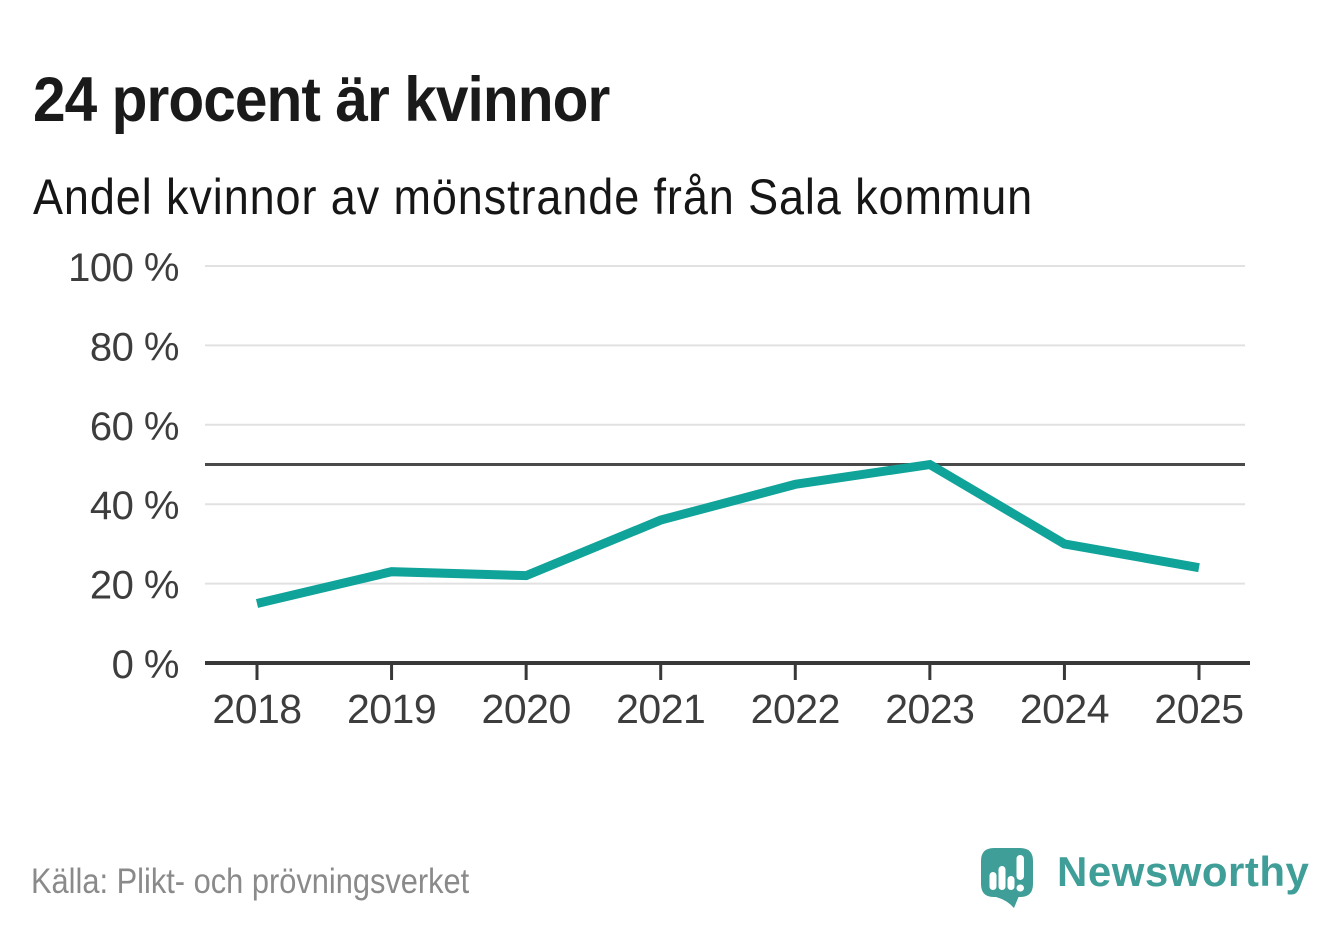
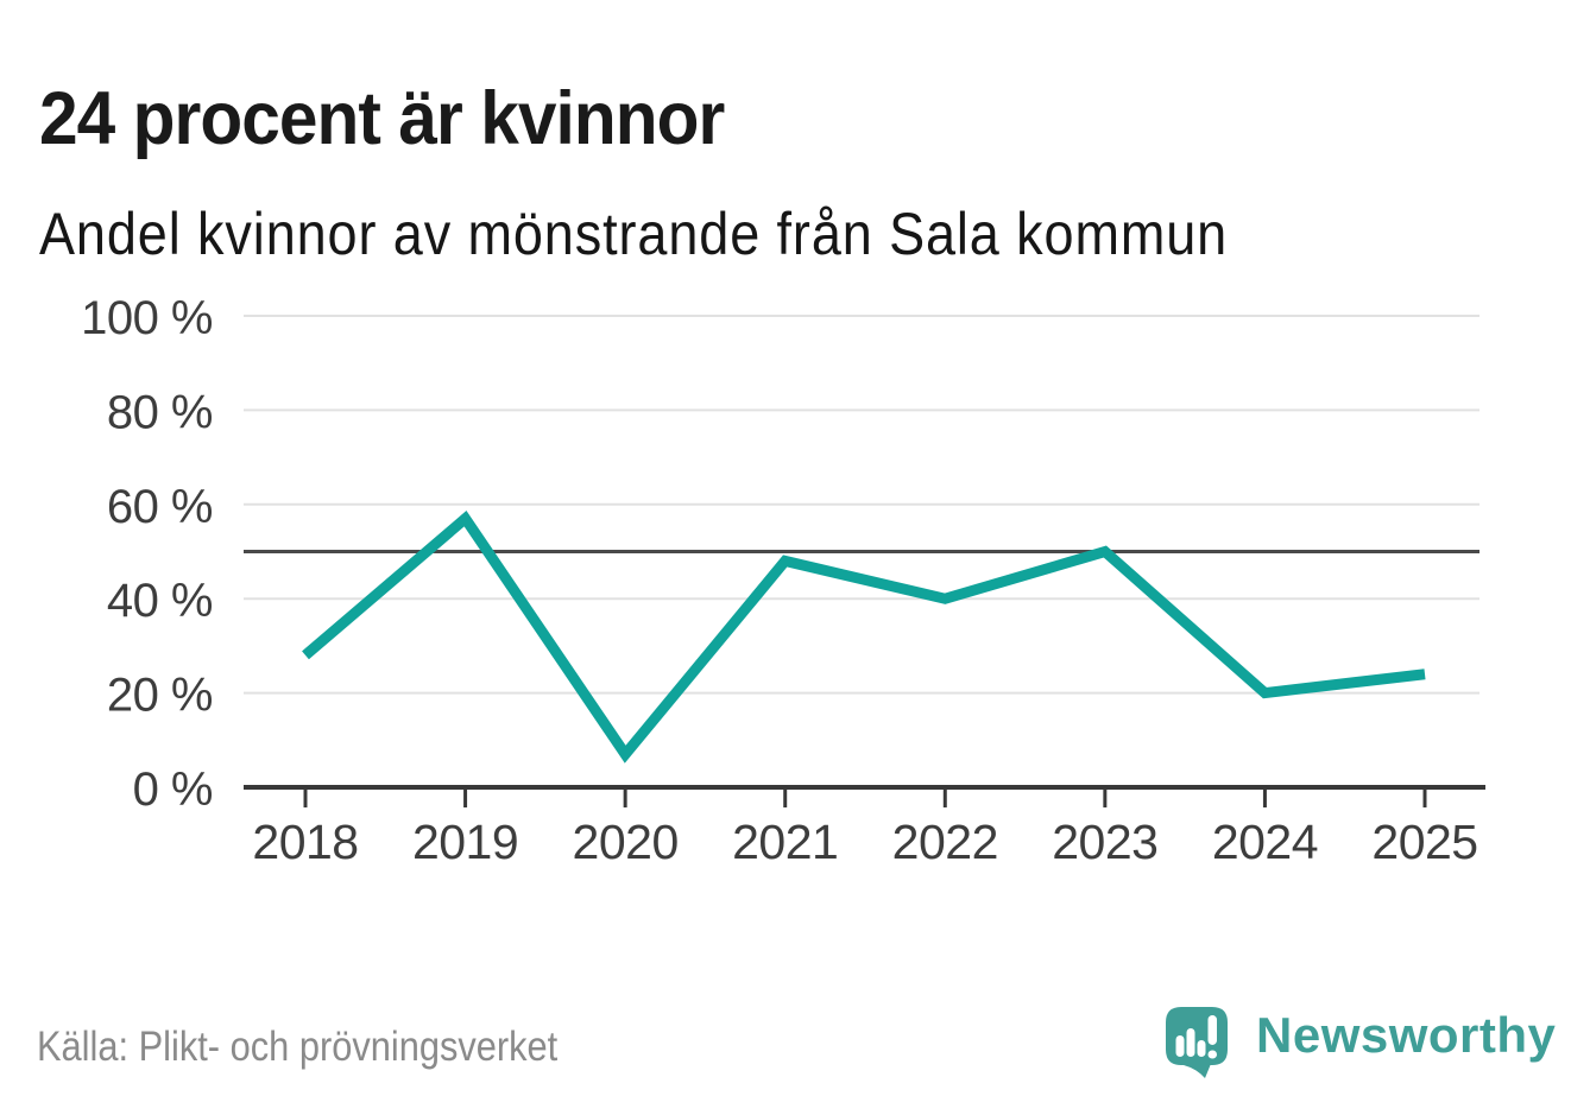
2018: 15% -> 28%
2019: 23% -> 57%
2020: 22% -> 7%
2021: 36% -> 48%
2022: 45% -> 40%
2024: 30% -> 20%
